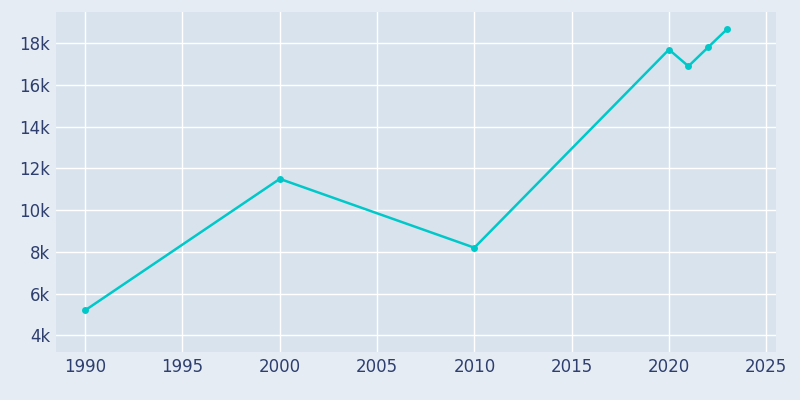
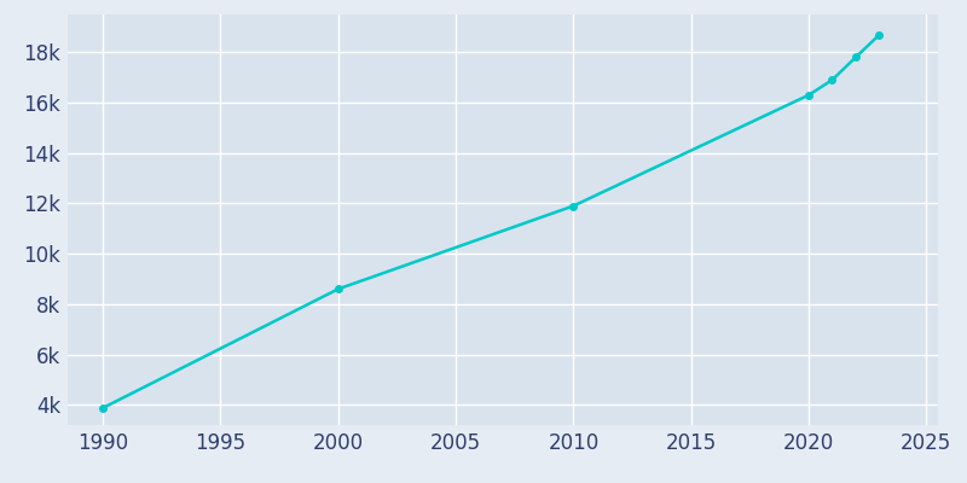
1990: 5.20k -> 3.88k
2000: 11.50k -> 8.60k
2010: 8.20k -> 11.90k
2020: 17.70k -> 16.30k
